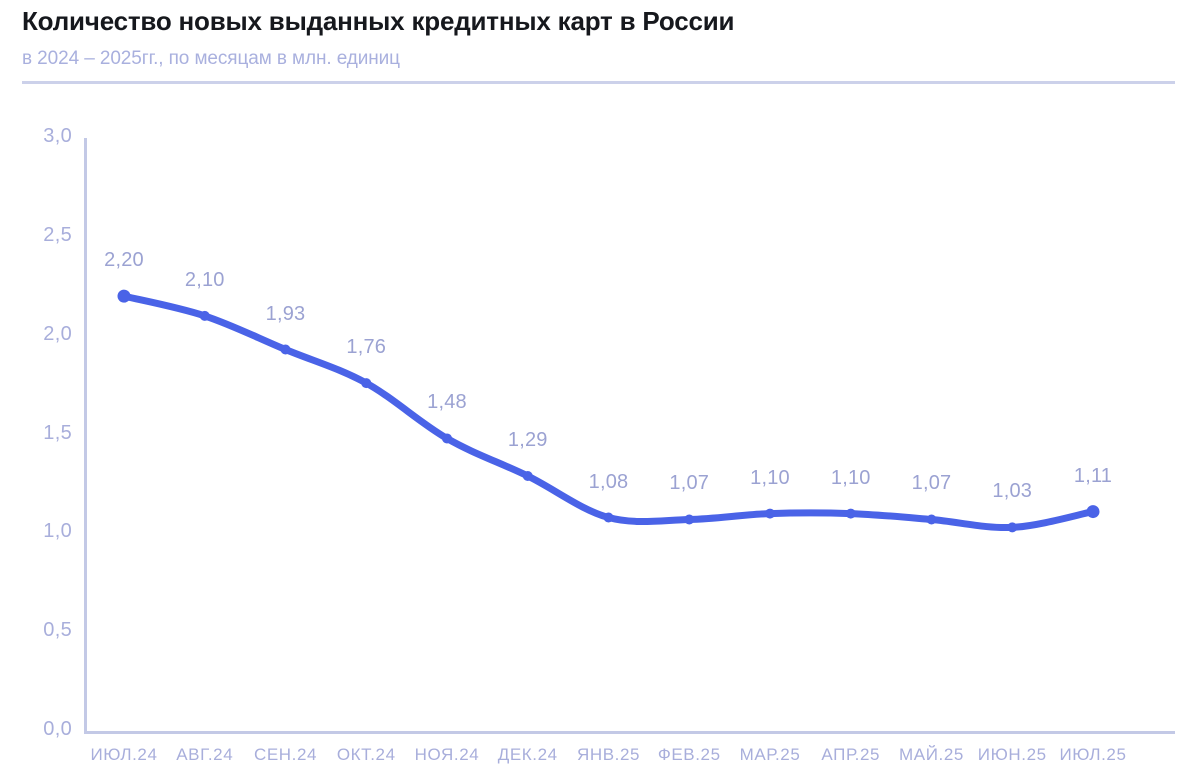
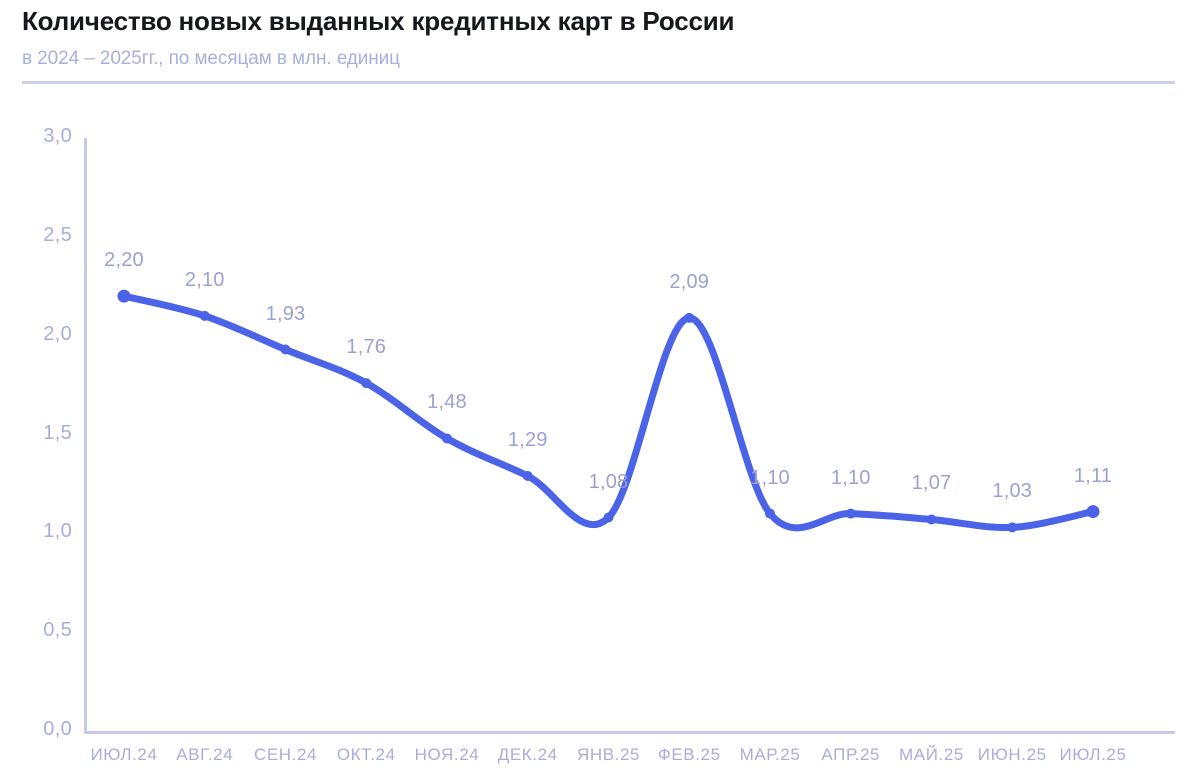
ФЕВ.25: 1,07 -> 2,09
